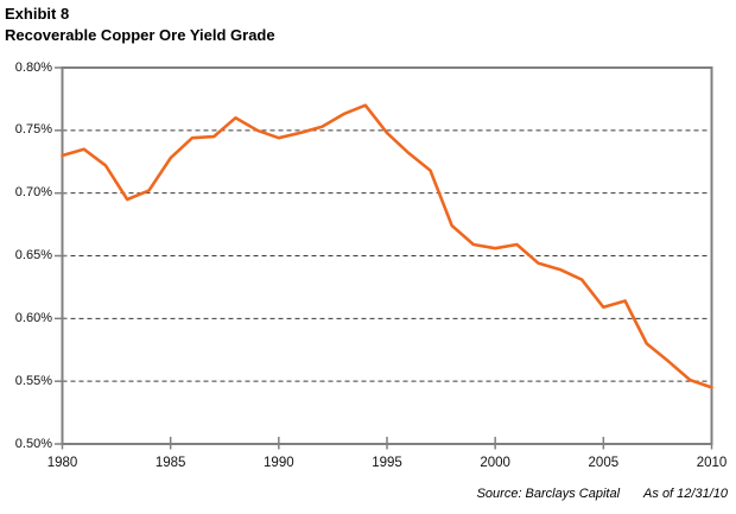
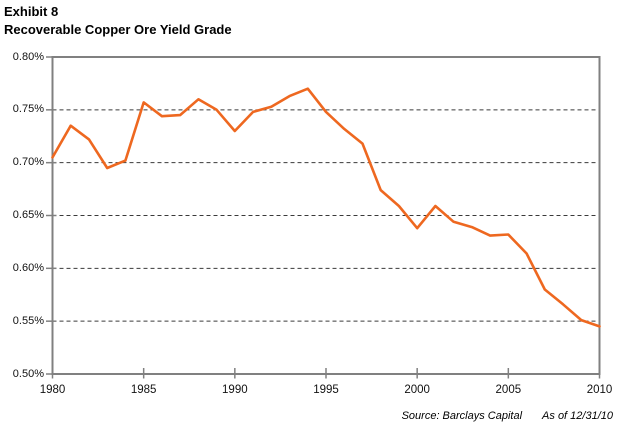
1980: 0.730% -> 0.705%
1985: 0.728% -> 0.757%
1990: 0.744% -> 0.730%
2000: 0.656% -> 0.638%
2005: 0.609% -> 0.632%
